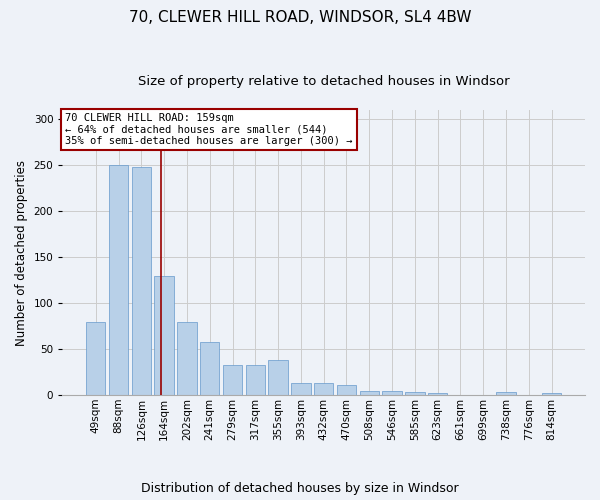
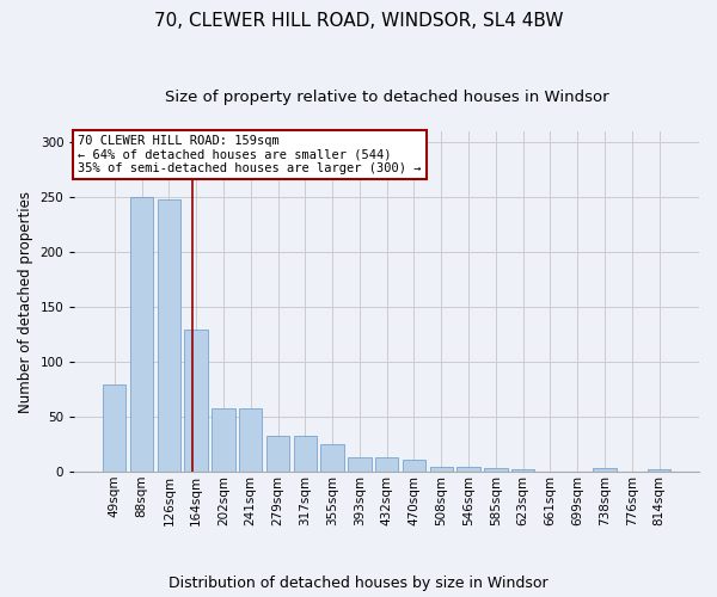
202sqm: 80 -> 58
355sqm: 38 -> 25
